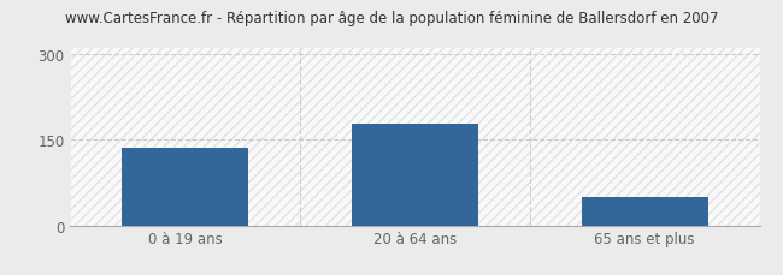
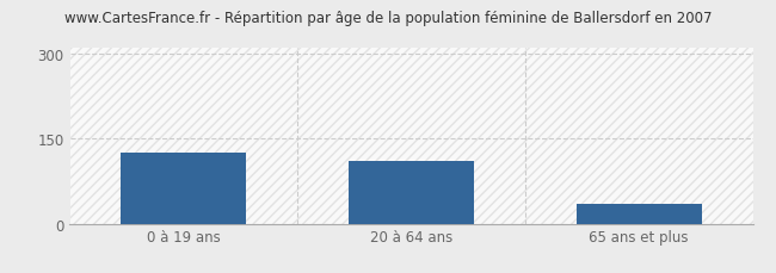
0 à 19 ans: 136 -> 125
20 à 64 ans: 178 -> 110
65 ans et plus: 50 -> 35
